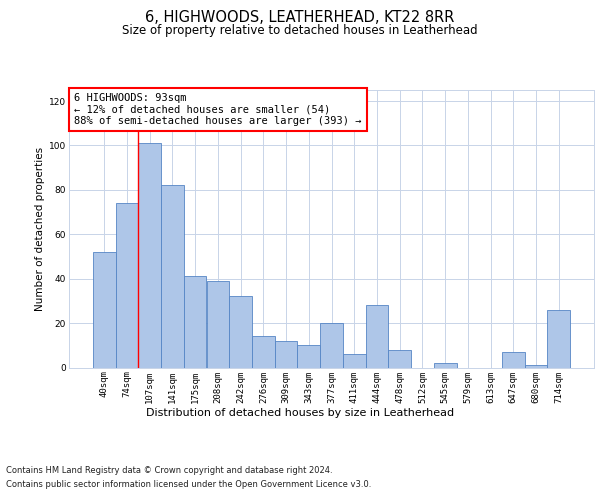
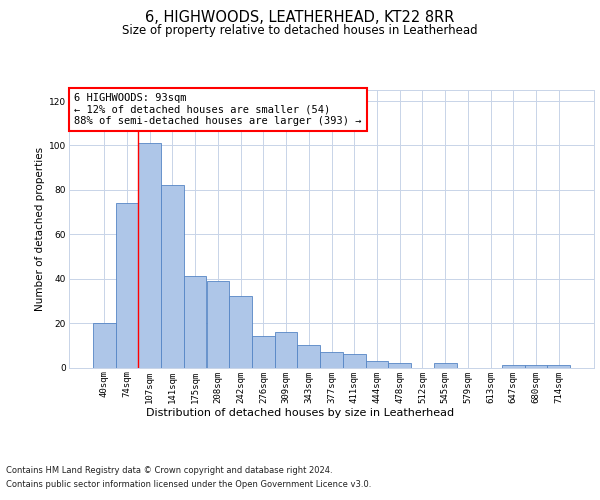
40sqm: 52 -> 20
309sqm: 12 -> 16
377sqm: 20 -> 7
444sqm: 28 -> 3
478sqm: 8 -> 2
647sqm: 7 -> 1
714sqm: 26 -> 1
